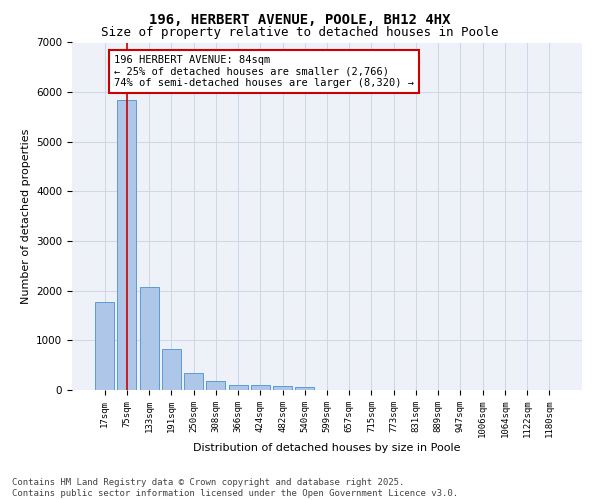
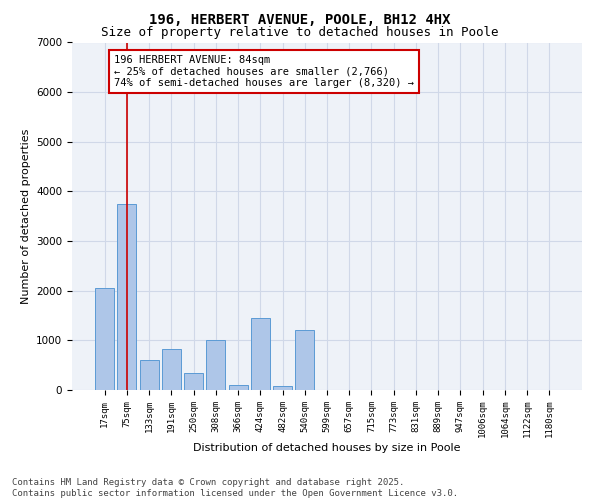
17sqm: 1770 -> 2050
75sqm: 5850 -> 3750
133sqm: 2080 -> 600
308sqm: 180 -> 1000
424sqm: 100 -> 1450
540sqm: 60 -> 1200
